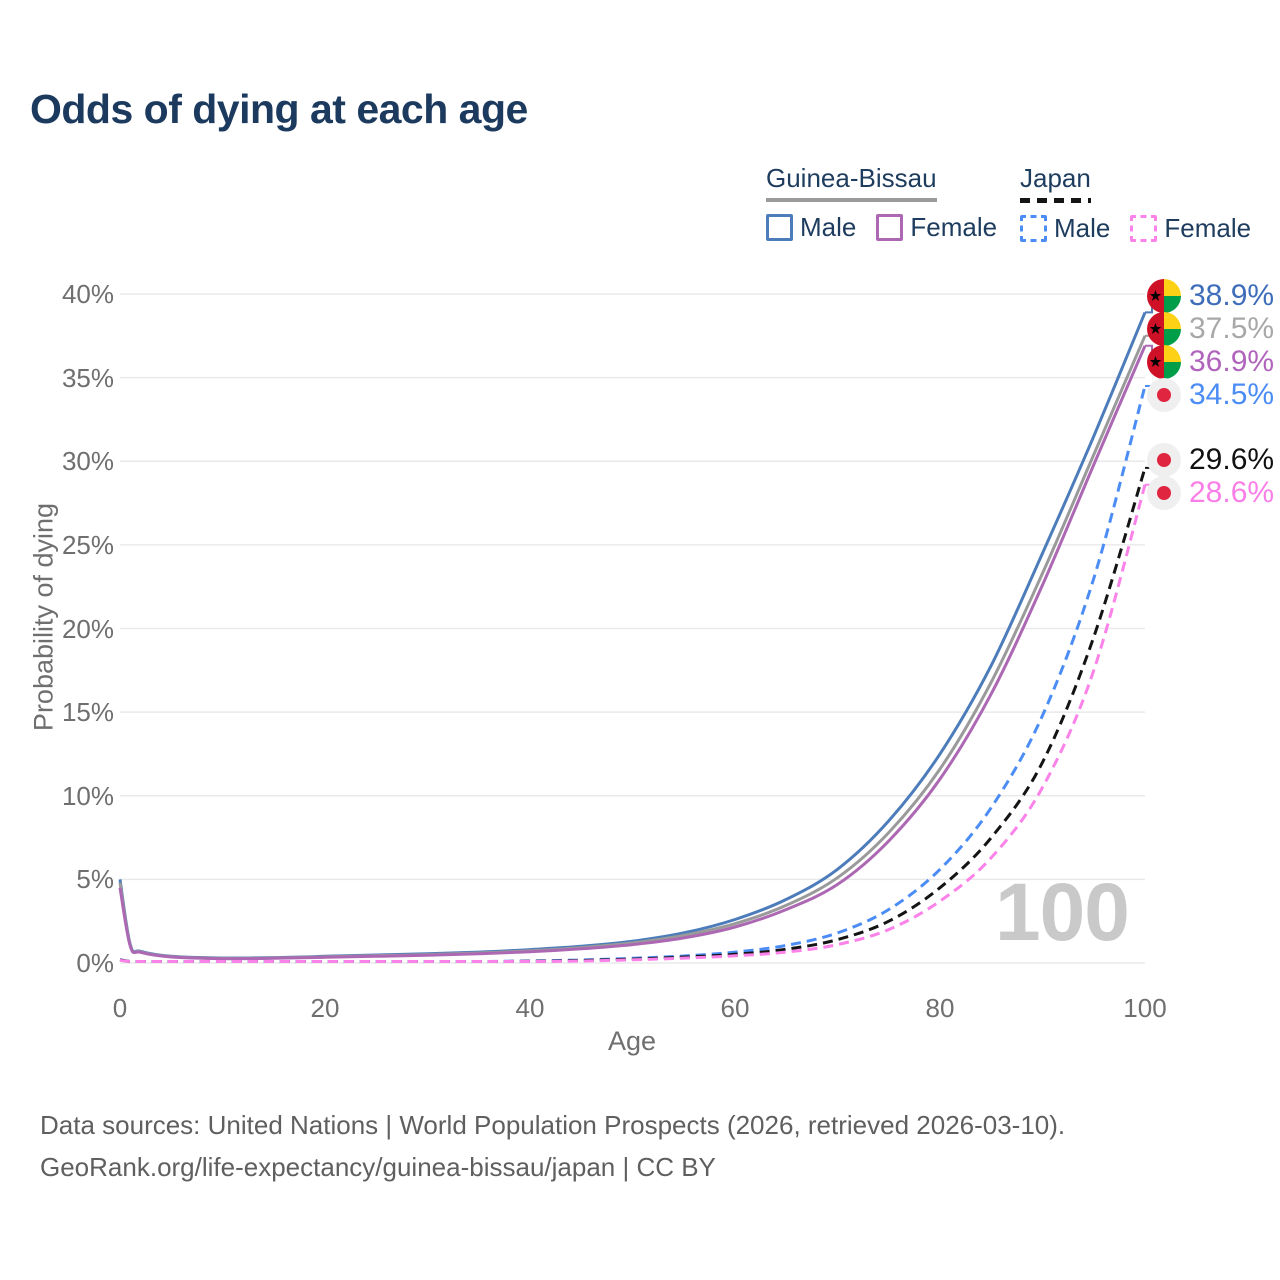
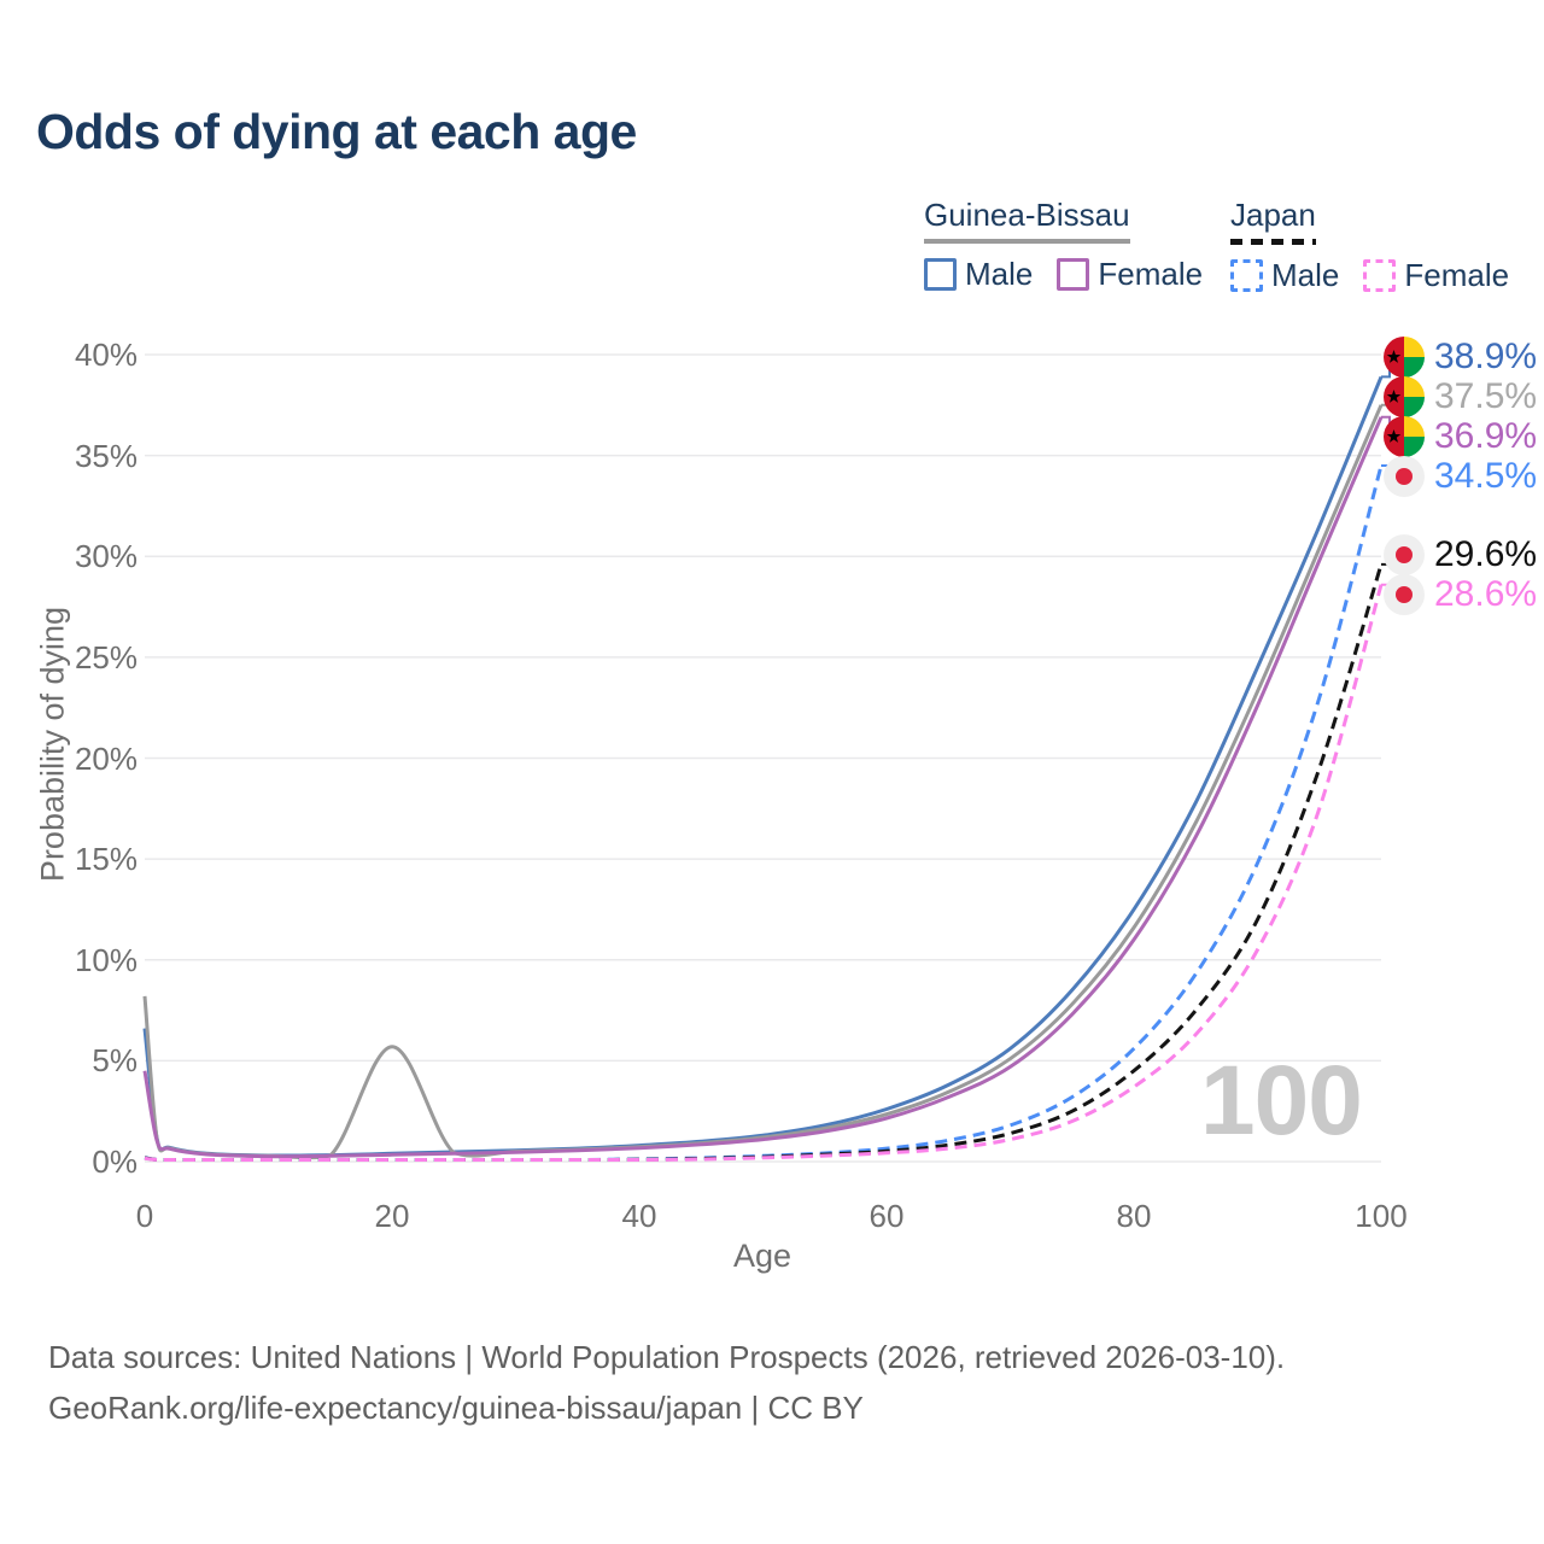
Guinea-Bissau Male/0: 5.0% -> 6.6%
Guinea-Bissau/0: 4.8% -> 8.2%
Guinea-Bissau/20: 0.4% -> 5.7%
